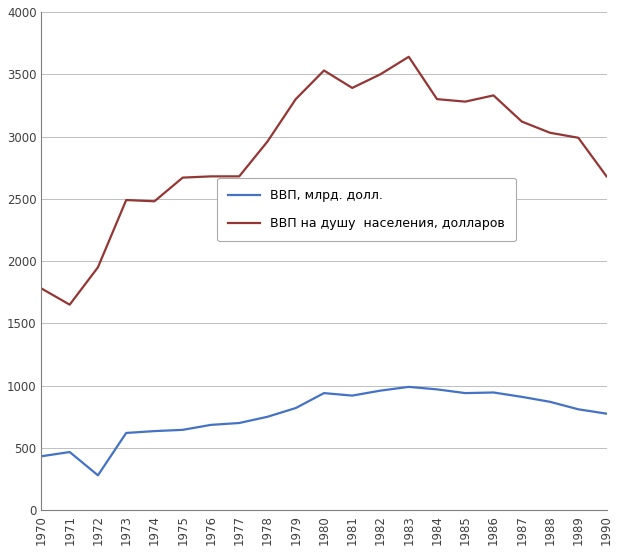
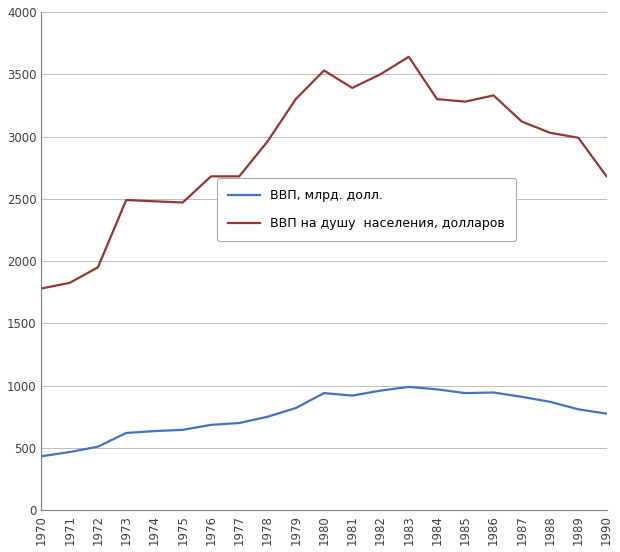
ВВП на душу населения, долларов/1971: 1650 -> 1820
ВВП, млрд. долл./1972: 280 -> 510
ВВП на душу населения, долларов/1975: 2670 -> 2470
